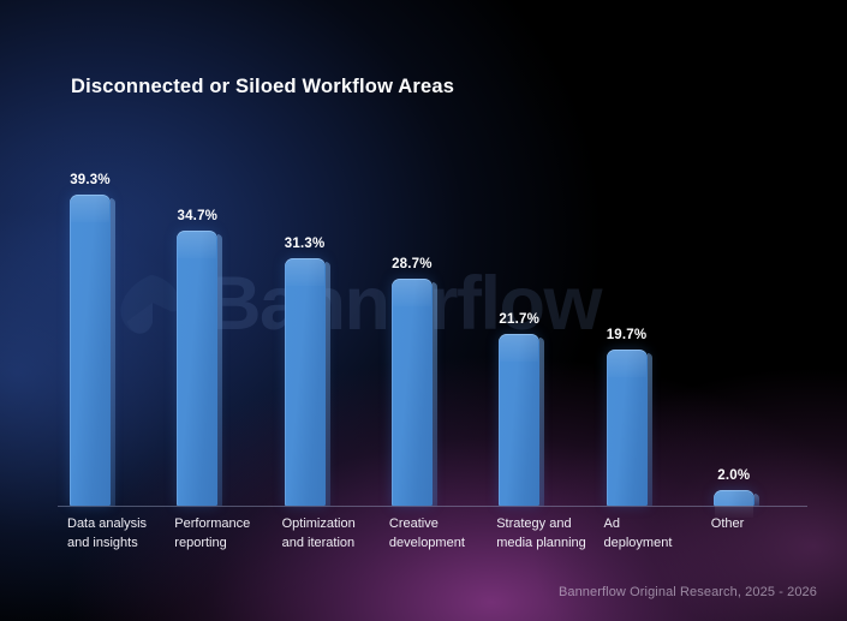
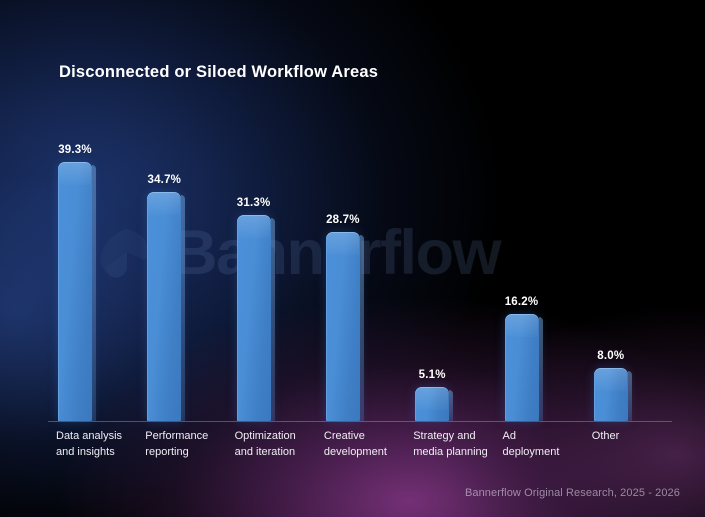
Strategy and media planning: 21.7% -> 5.1%
Ad deployment: 19.7% -> 16.2%
Other: 2.0% -> 8.0%
